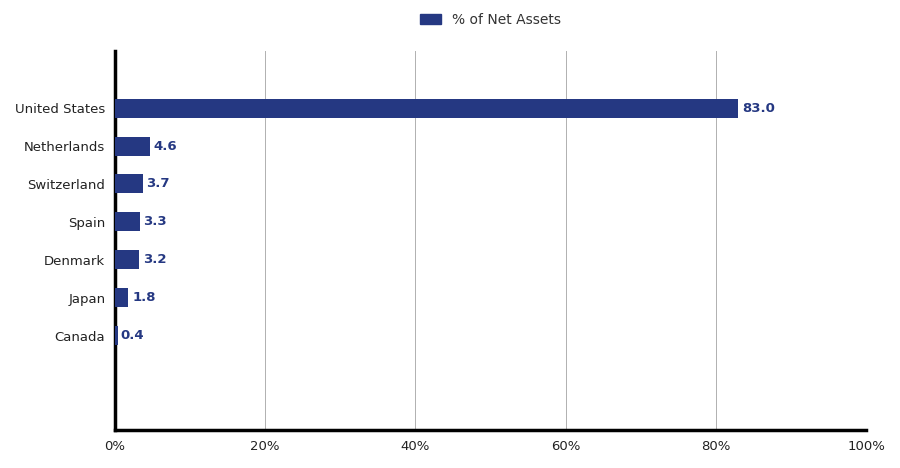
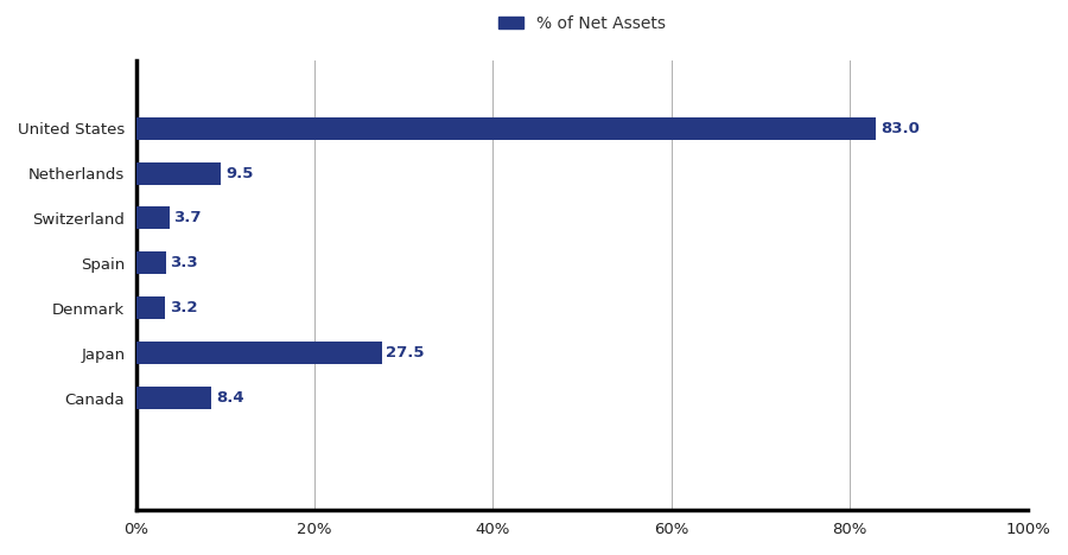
Netherlands: 4.6 -> 9.5
Japan: 1.8 -> 27.5
Canada: 0.4 -> 8.4
